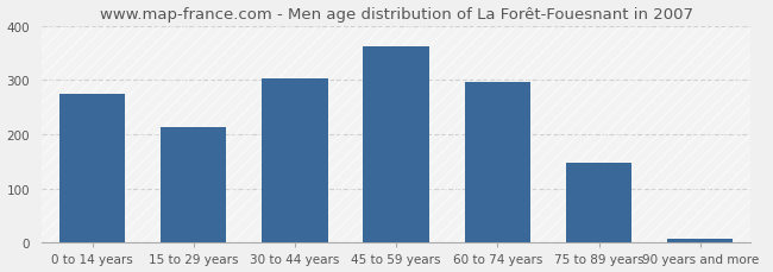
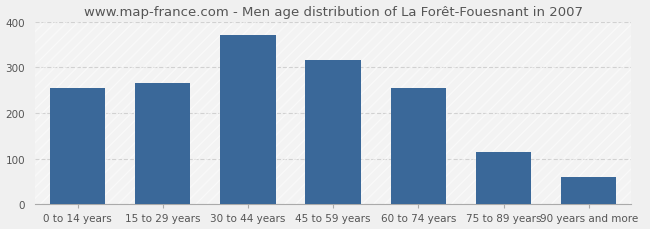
0 to 14 years: 274 -> 255
15 to 29 years: 214 -> 265
30 to 44 years: 303 -> 370
45 to 59 years: 362 -> 315
60 to 74 years: 297 -> 255
75 to 89 years: 148 -> 115
90 years and more: 8 -> 60
